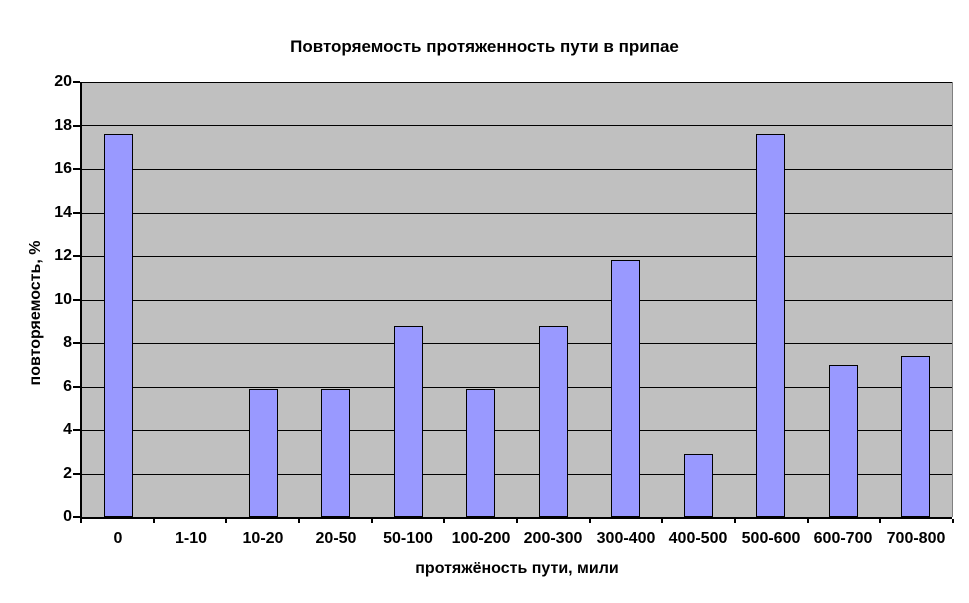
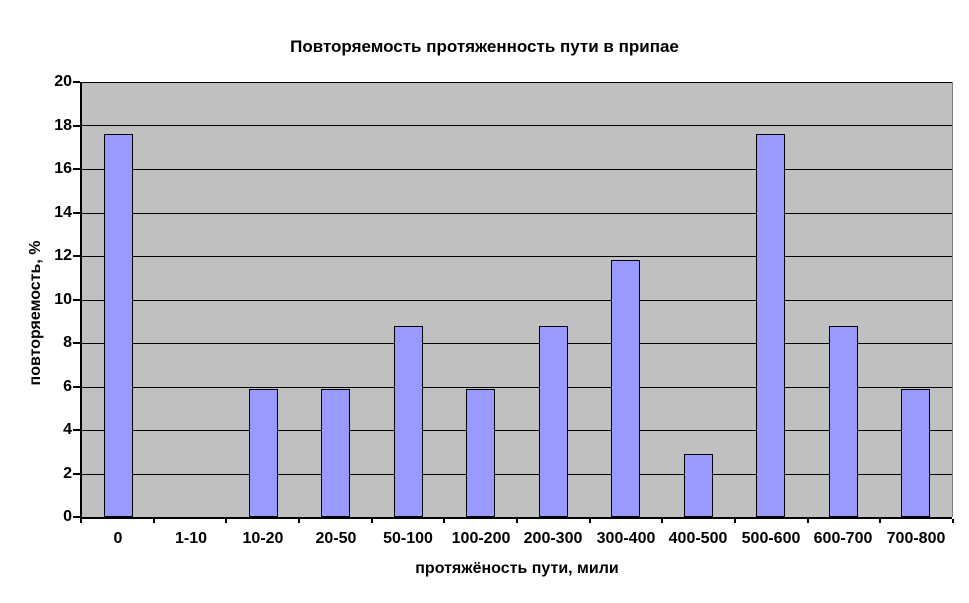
600-700: 7.0 -> 8.8
700-800: 7.4 -> 5.9
